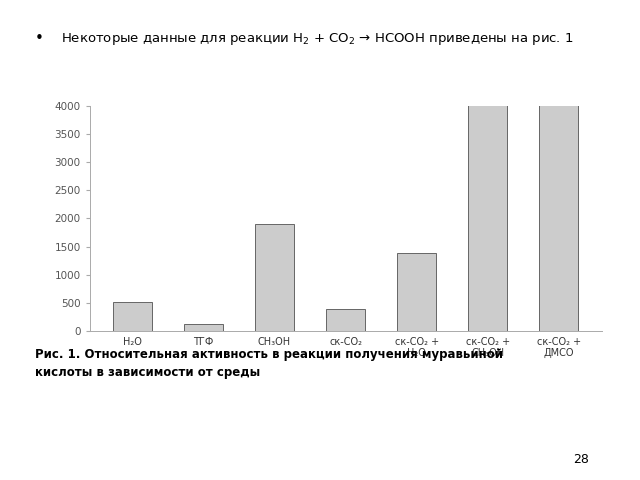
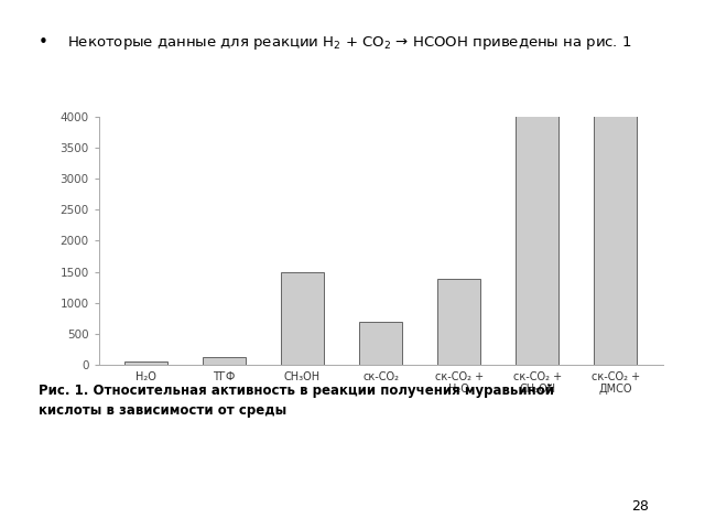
H₂O: 520 -> 50
CH₃OH: 1900 -> 1500
ск-CO₂: 400 -> 700
